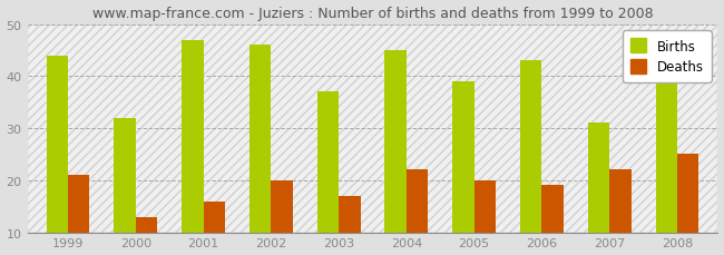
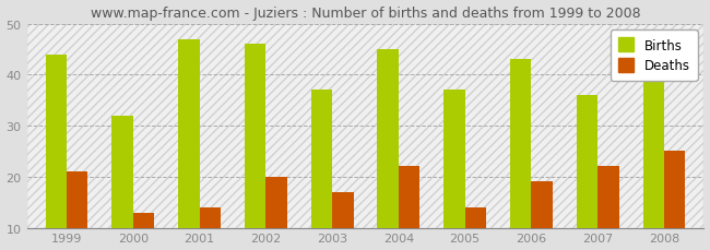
Deaths/2001: 16 -> 14
Births/2005: 39 -> 37
Deaths/2005: 20 -> 14
Births/2007: 31 -> 36
